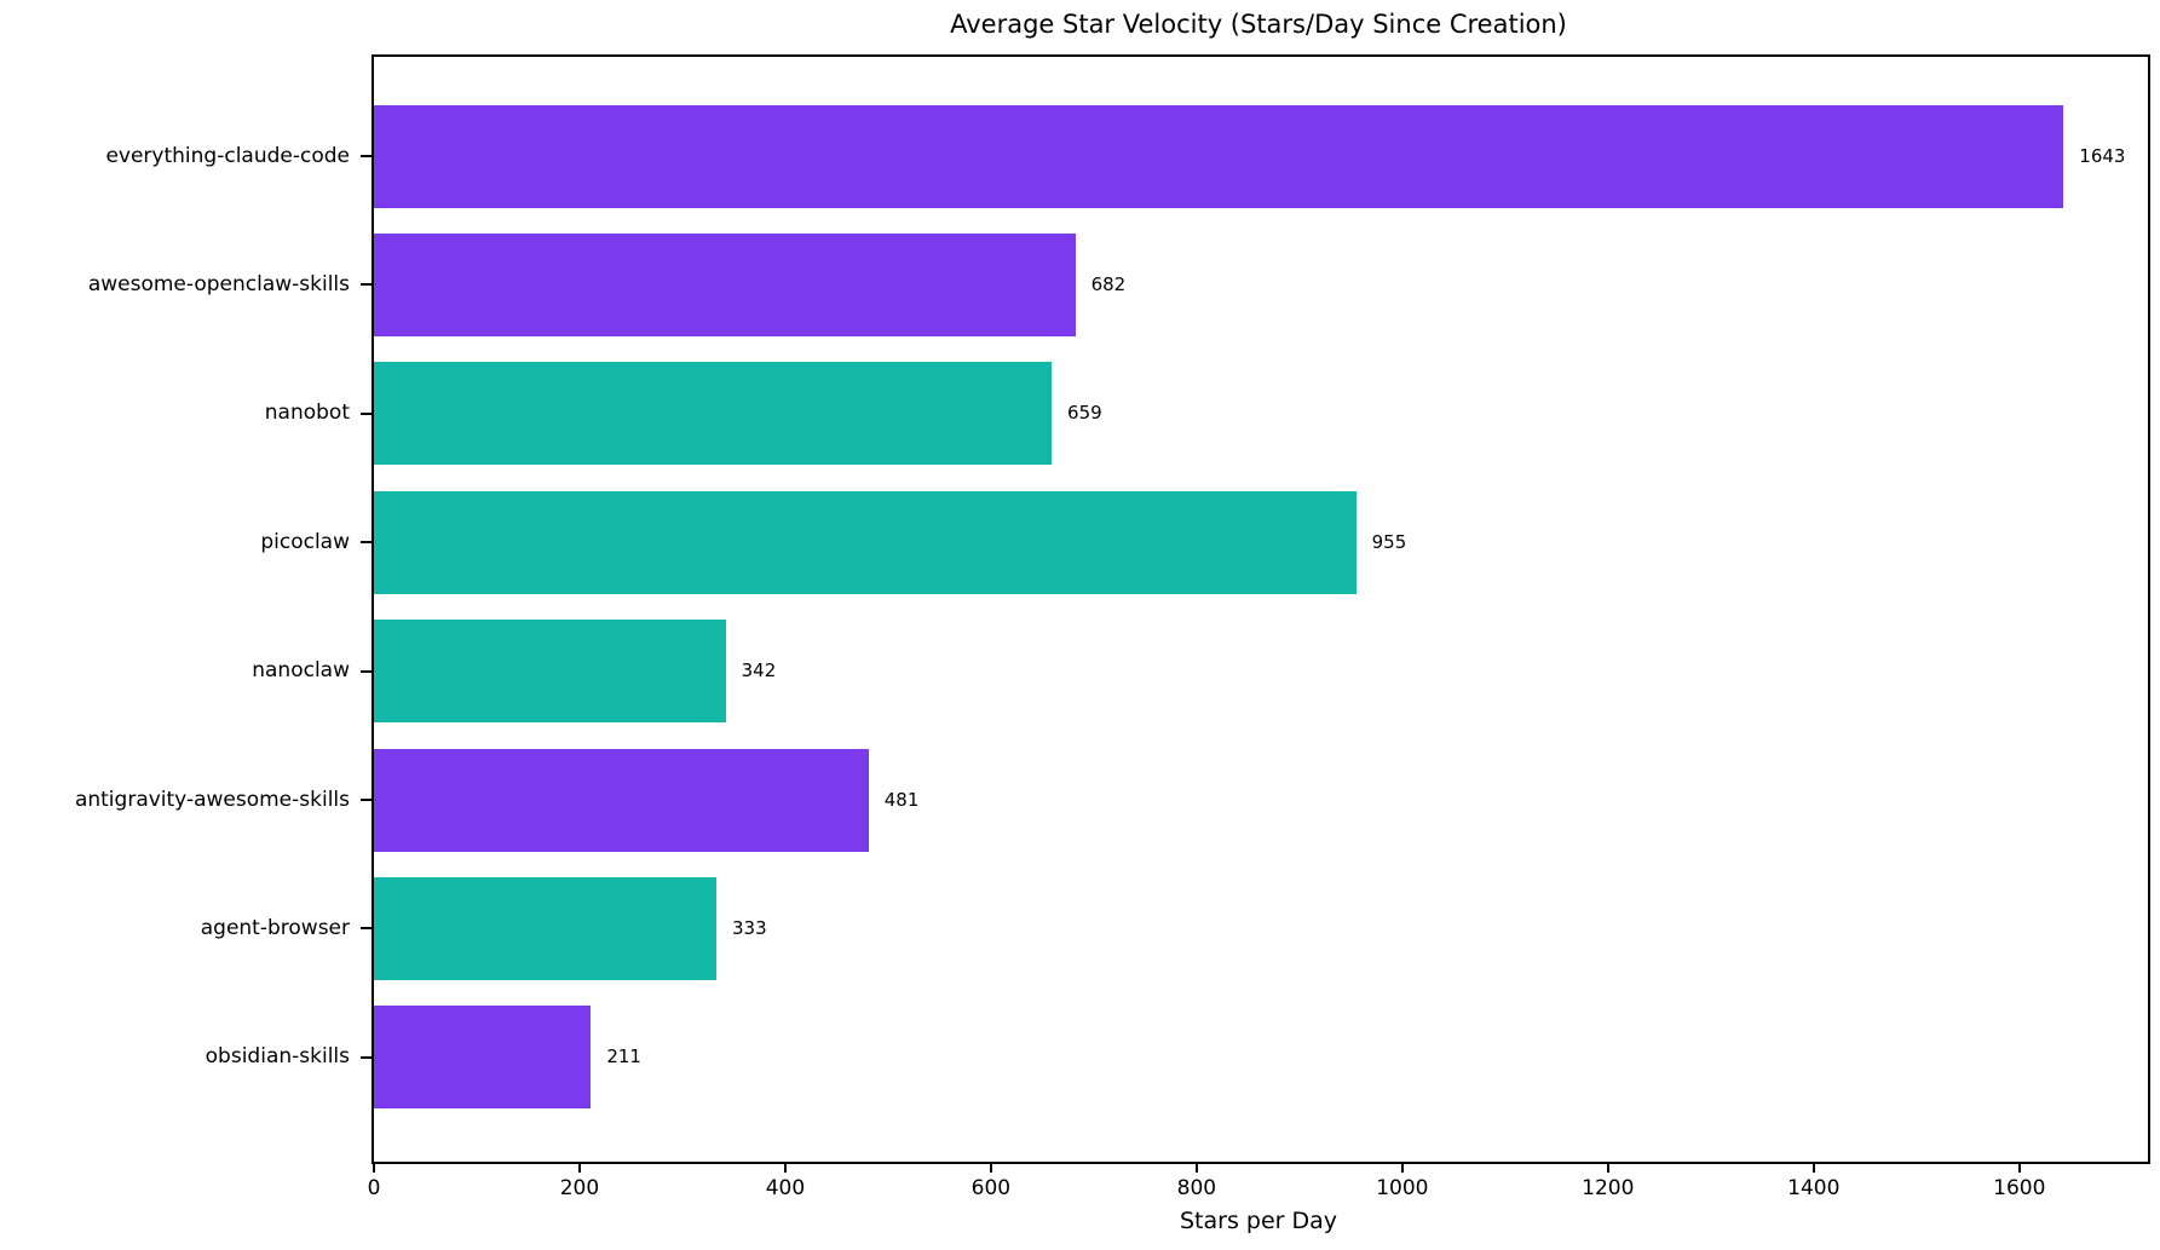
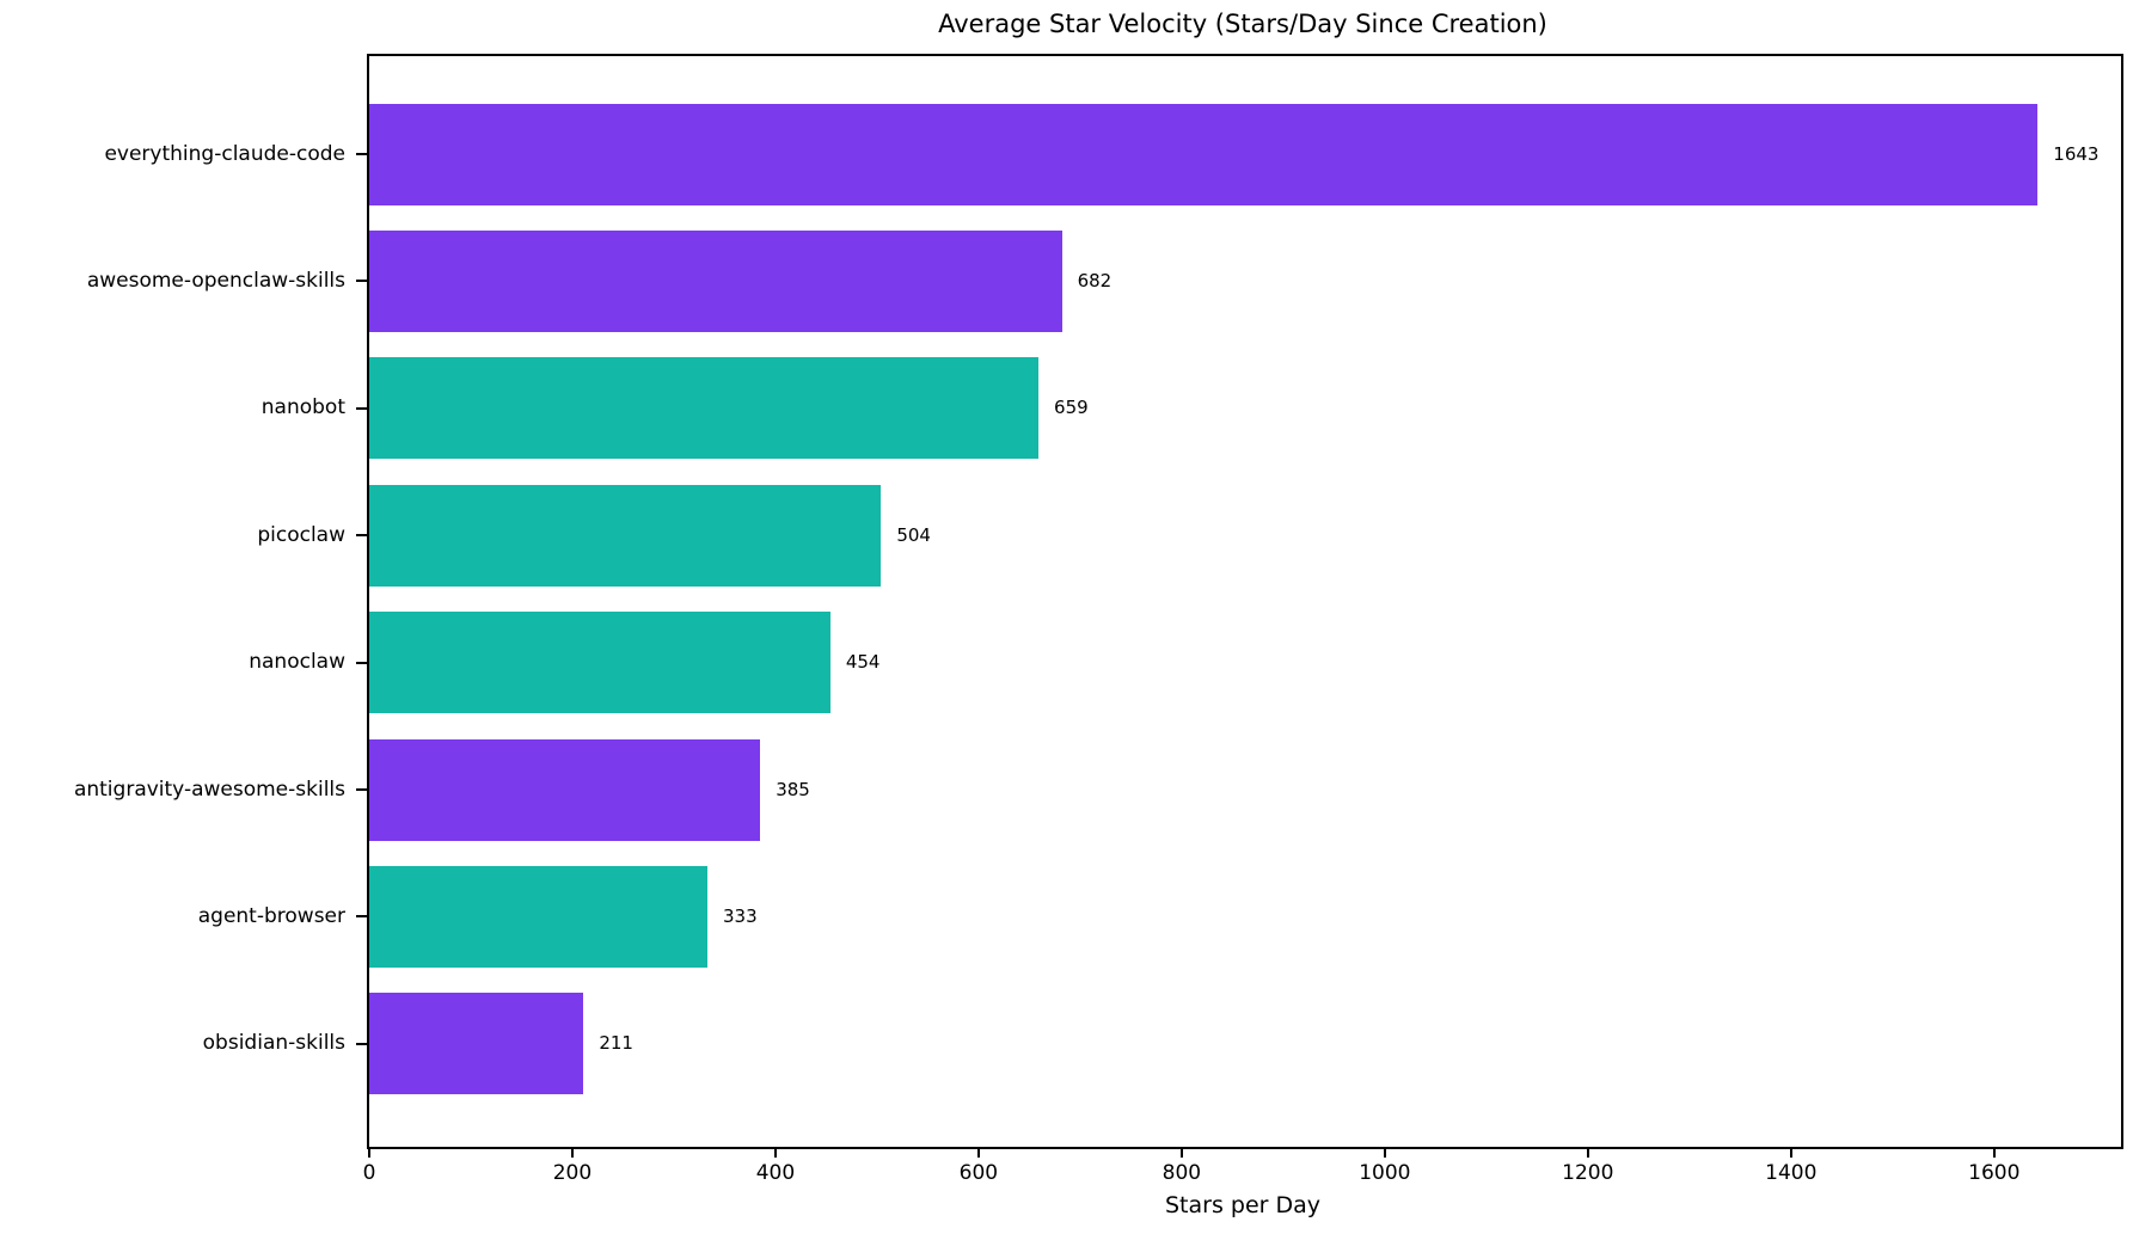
picoclaw: 955 -> 504
nanoclaw: 342 -> 454
antigravity-awesome-skills: 481 -> 385
